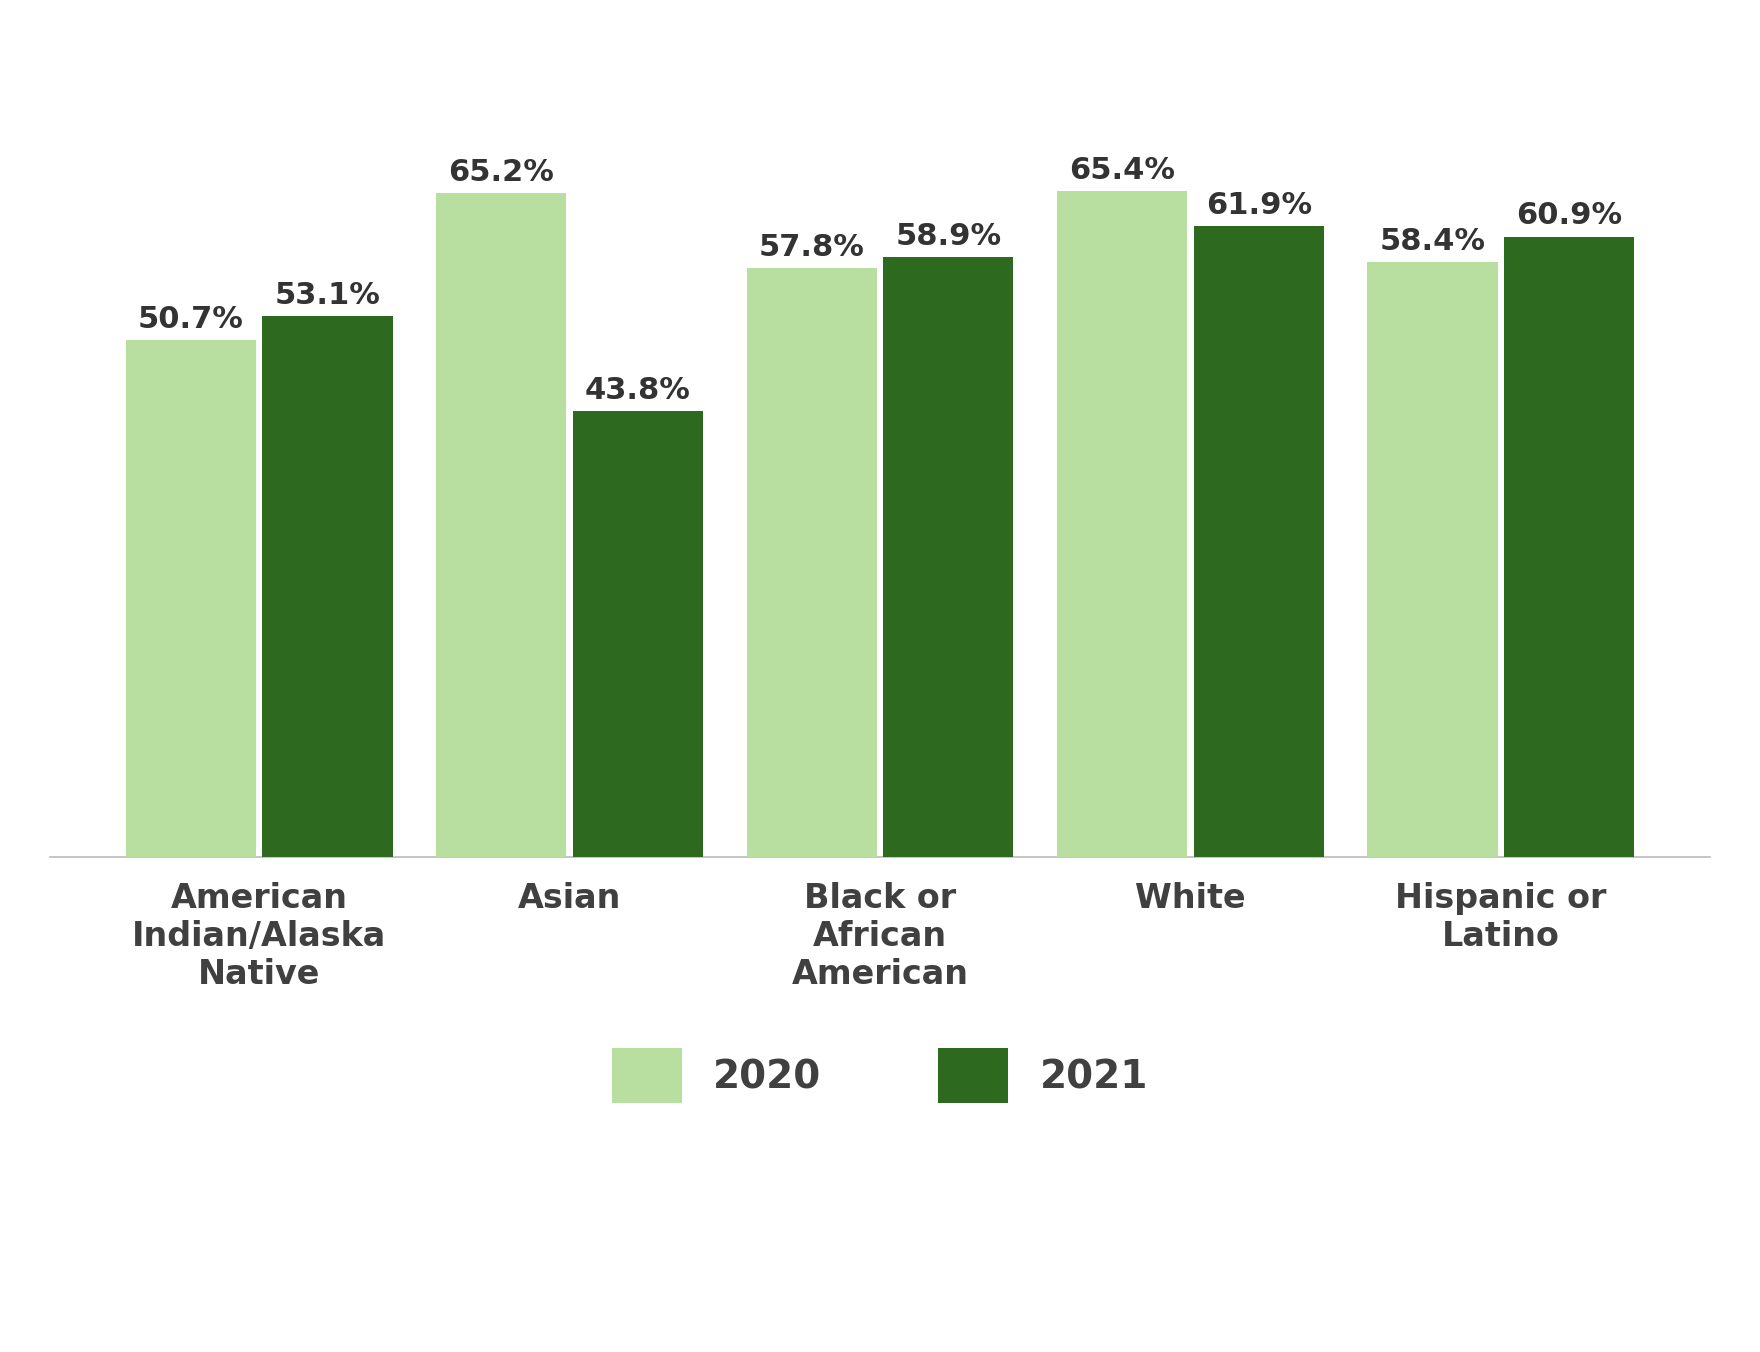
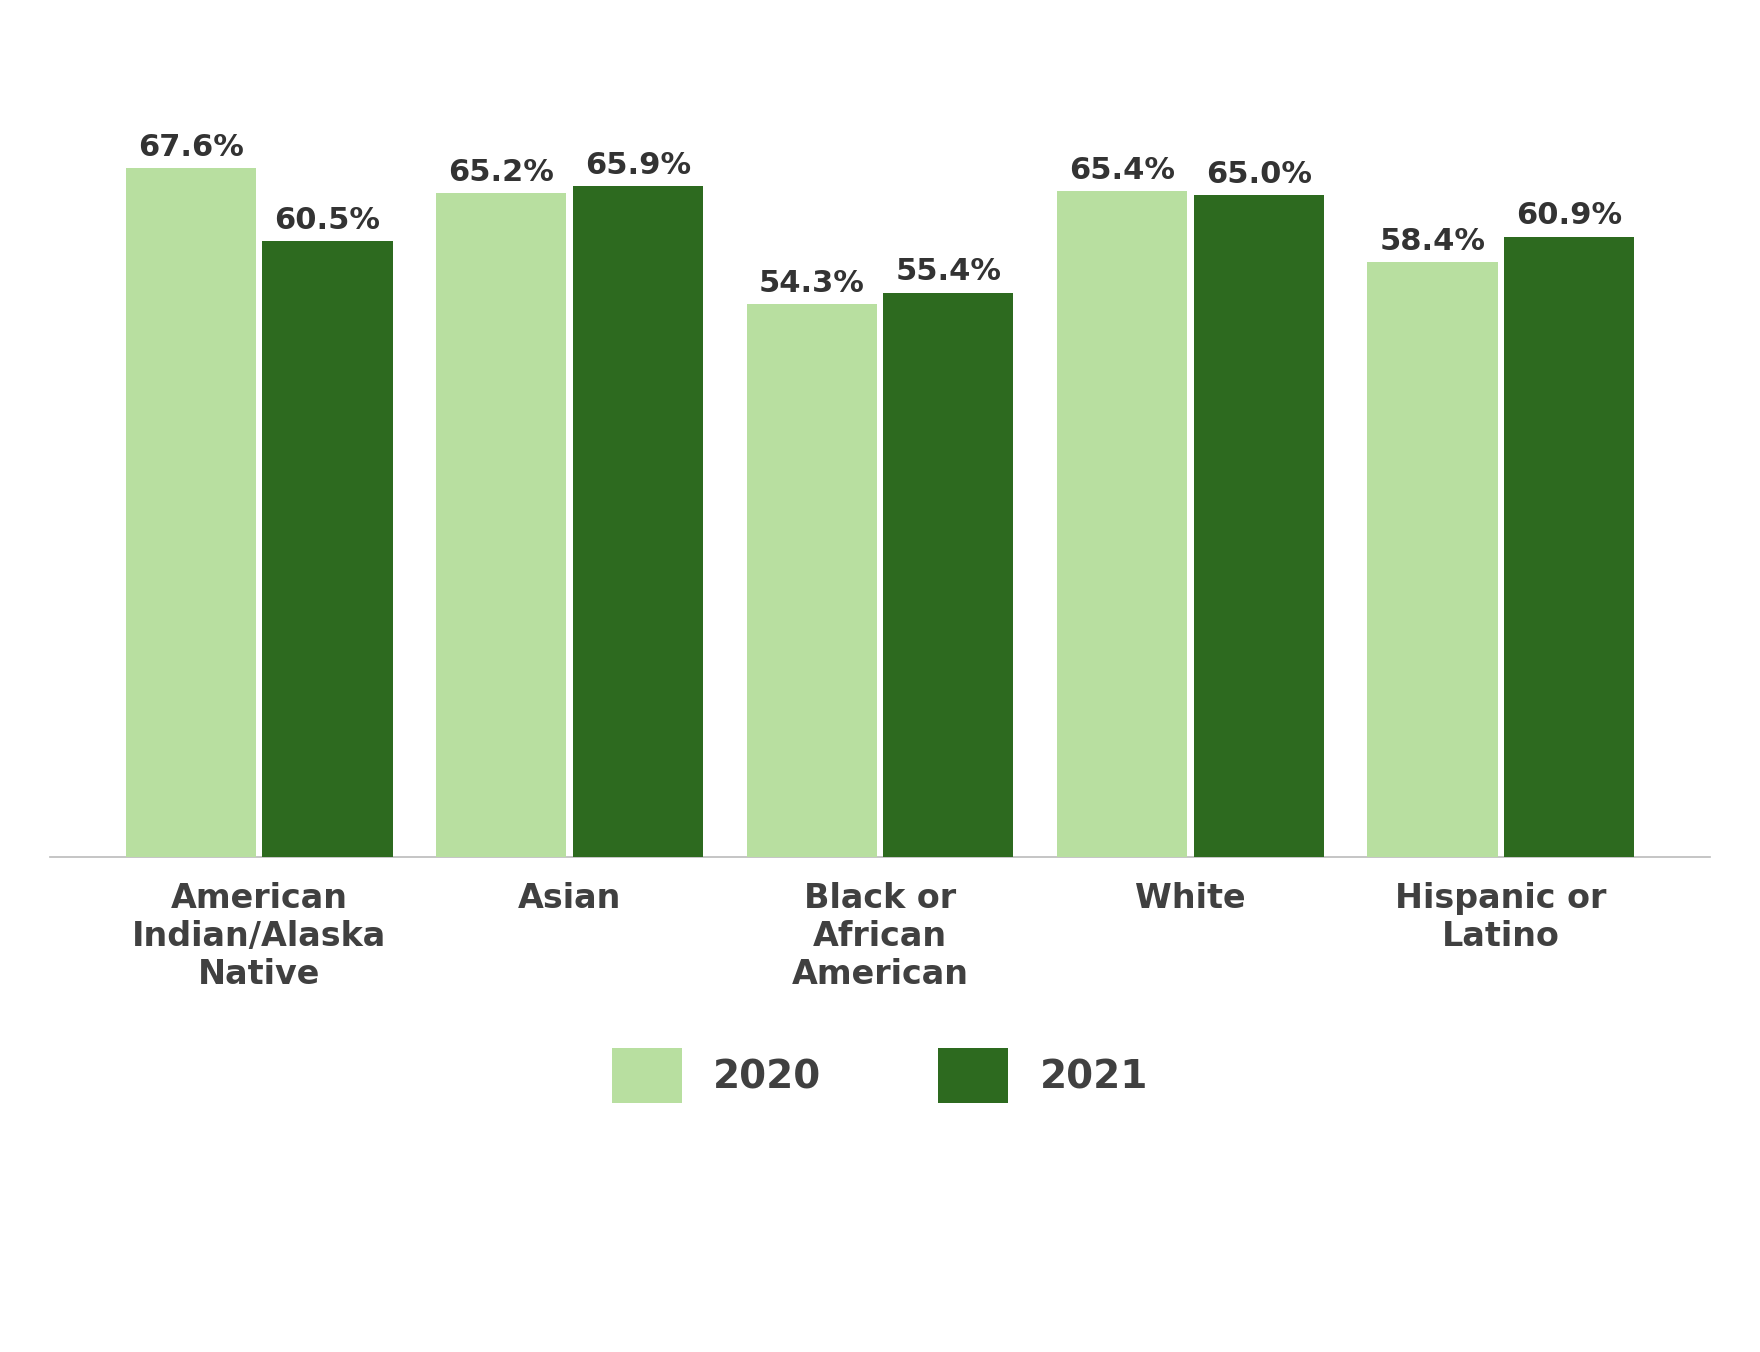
2020/American Indian/Alaska Native: 50.7% -> 67.6%
2021/American Indian/Alaska Native: 53.1% -> 60.5%
2021/Asian: 43.8% -> 65.9%
2020/Black or African American: 57.8% -> 54.3%
2021/Black or African American: 58.9% -> 55.4%
2021/White: 61.9% -> 65.0%
